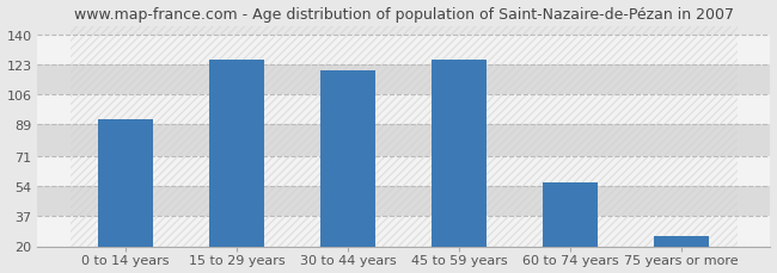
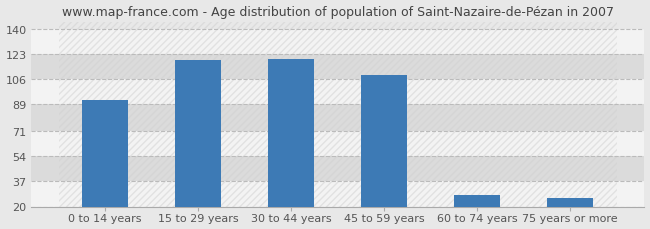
15 to 29 years: 126 -> 119
45 to 59 years: 126 -> 109
60 to 74 years: 56 -> 28
